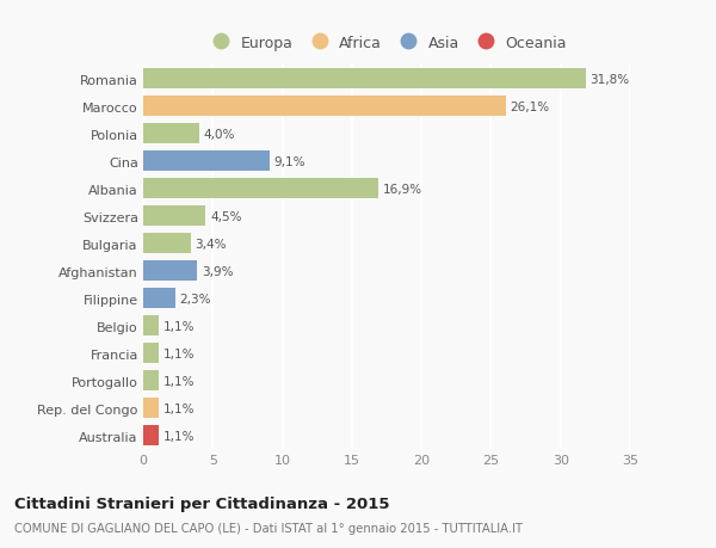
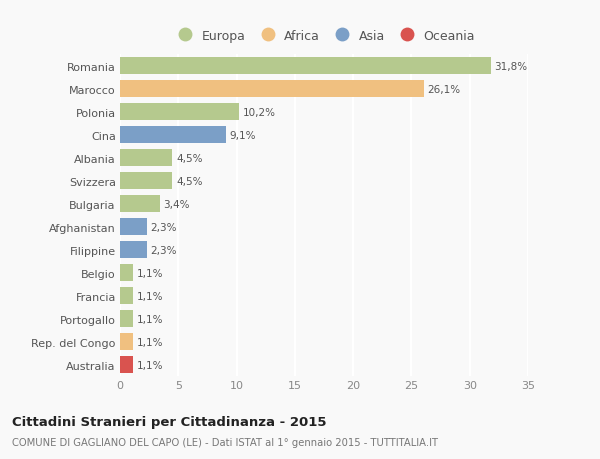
Polonia: 4,0% -> 10,2%
Albania: 16,9% -> 4,5%
Afghanistan: 3,9% -> 2,3%
